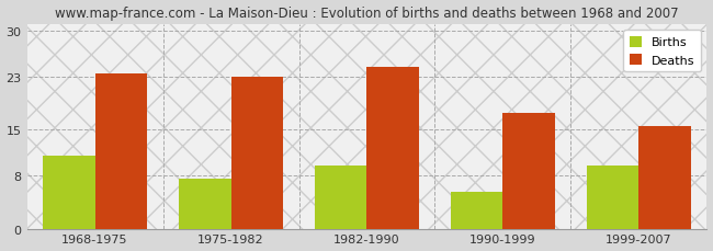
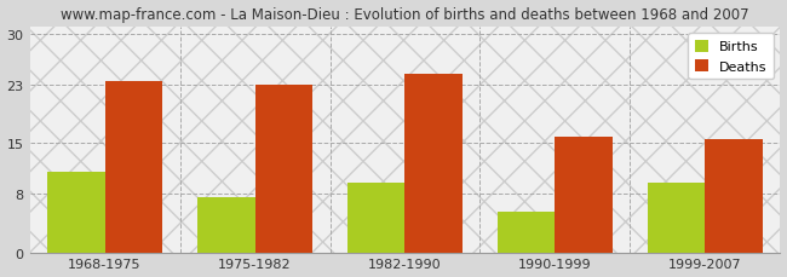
Deaths/1990-1999: 17.5 -> 15.8
